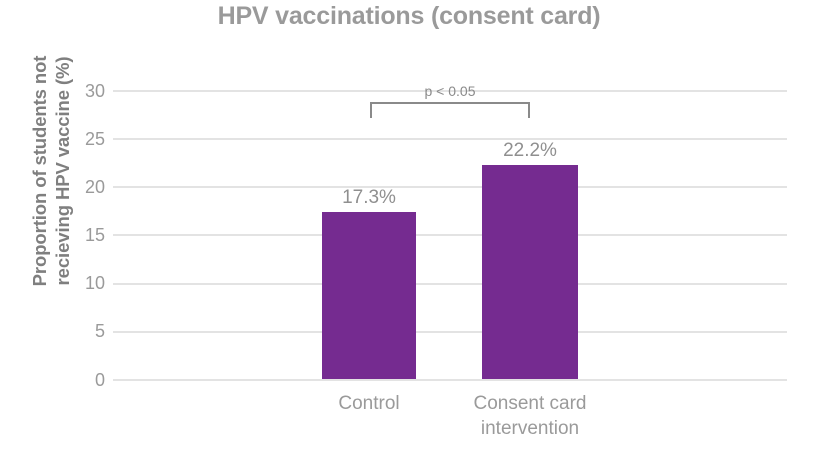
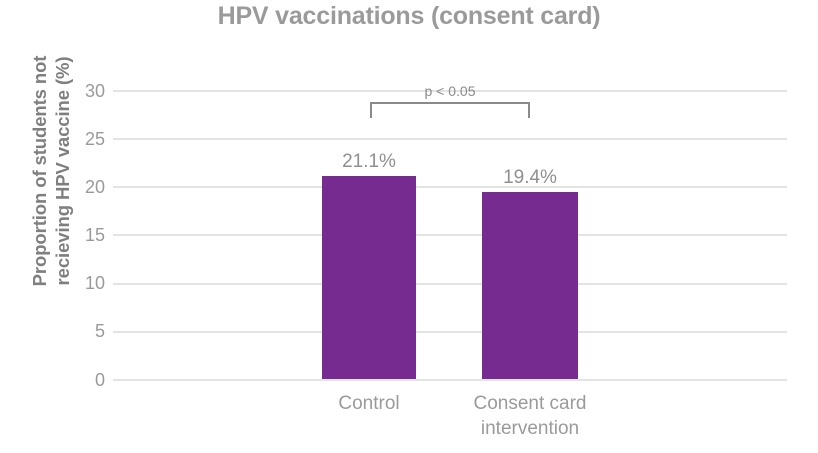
Control: 17.3% -> 21.1%
Consent card intervention: 22.2% -> 19.4%
